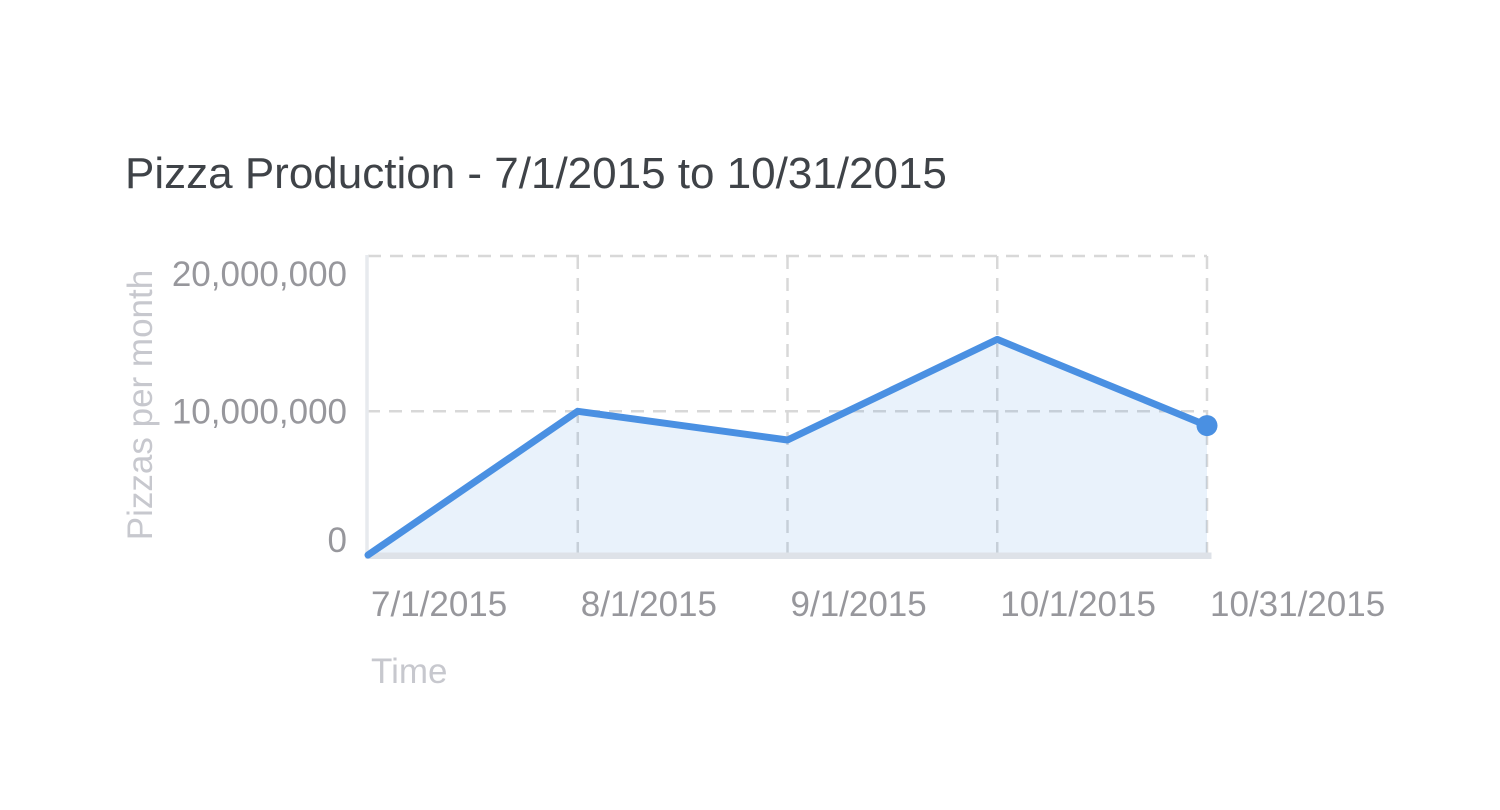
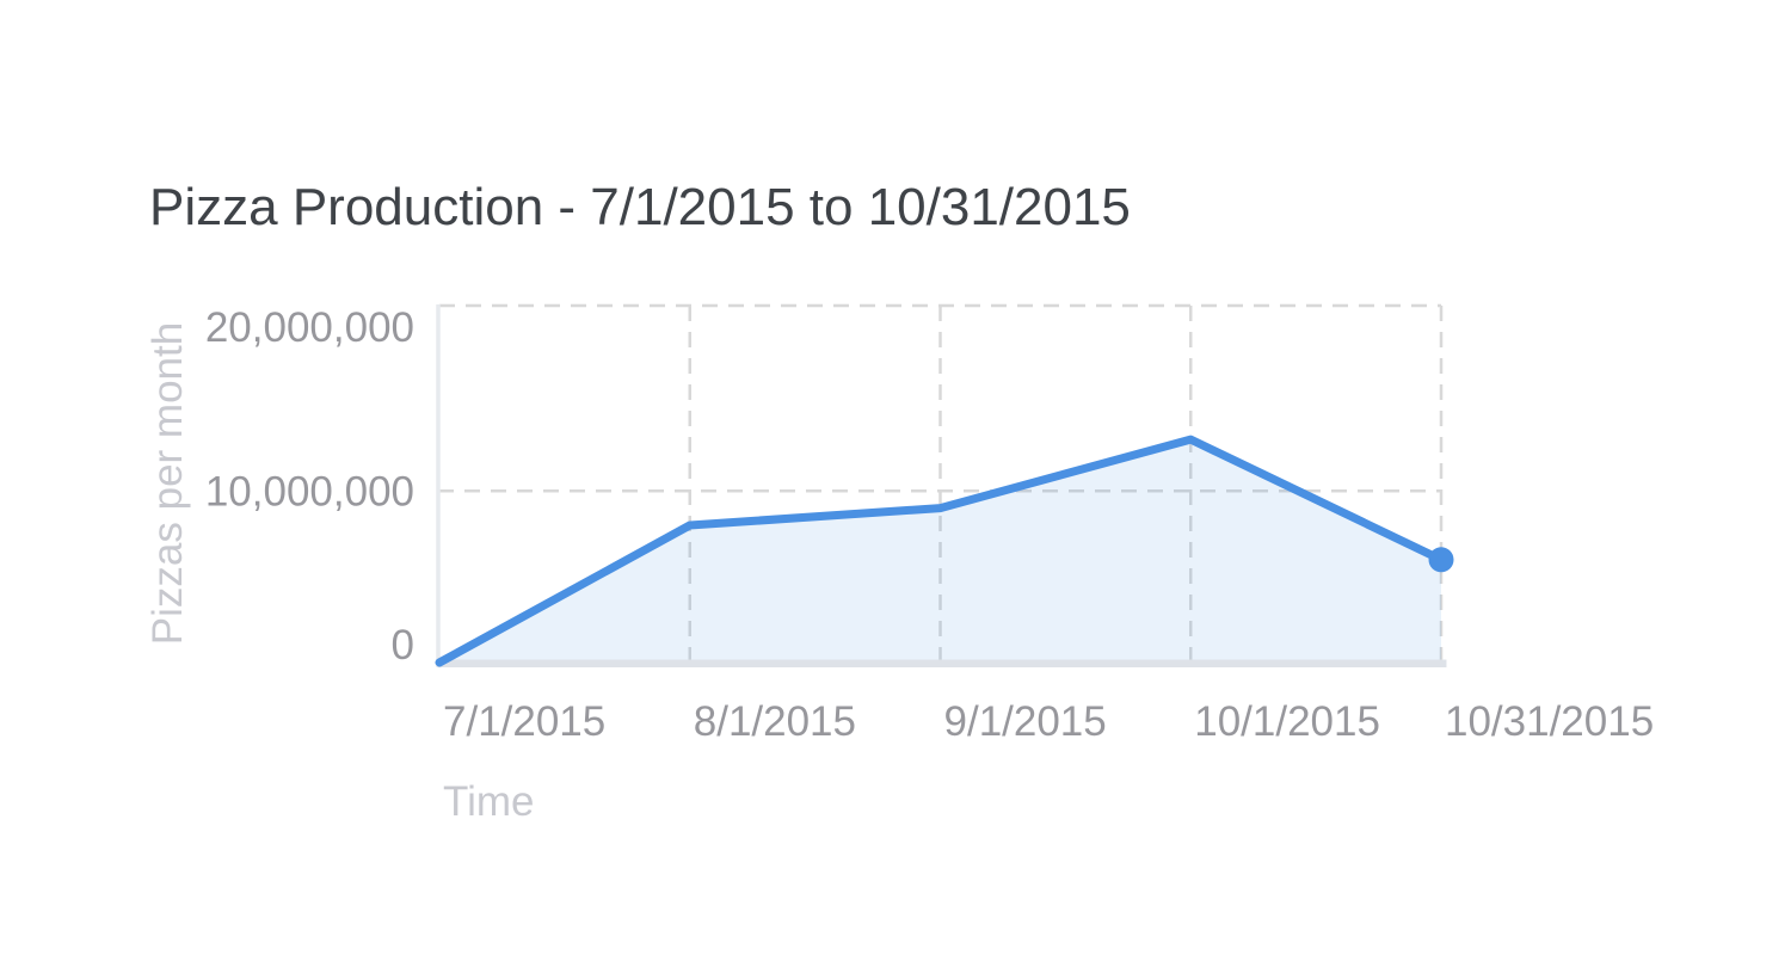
8/1/2015: 10000000 -> 8000000
9/1/2015: 8000000 -> 9000000
10/1/2015: 15000000 -> 13000000
10/31/2015: 9000000 -> 6000000
